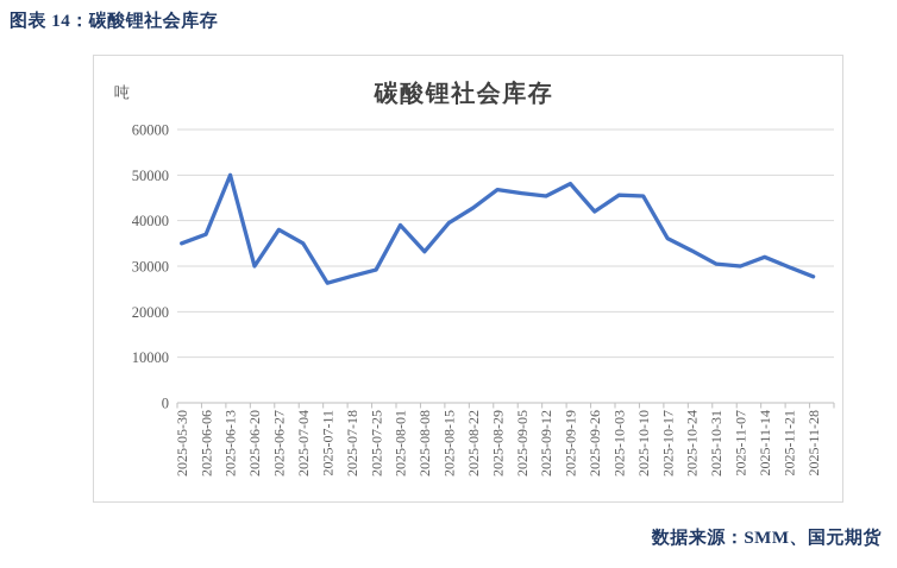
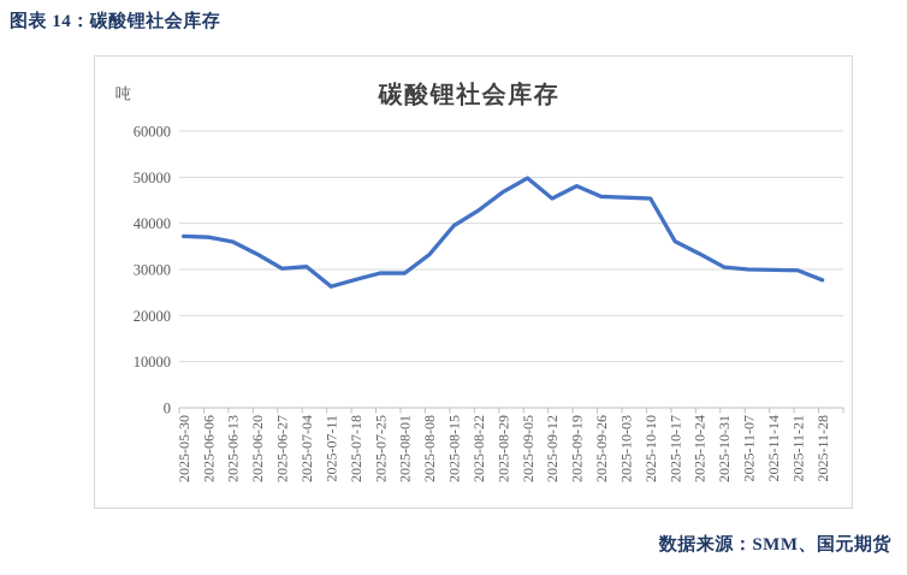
2025-05-30: 35000 -> 37000
2025-06-13: 50000 -> 36000
2025-06-20: 30000 -> 33000
2025-06-27: 38000 -> 30000
2025-07-04: 35000 -> 31000
2025-08-01: 39000 -> 29000
2025-09-05: 46000 -> 50000
2025-09-26: 42000 -> 46000
2025-11-14: 32000 -> 30000
